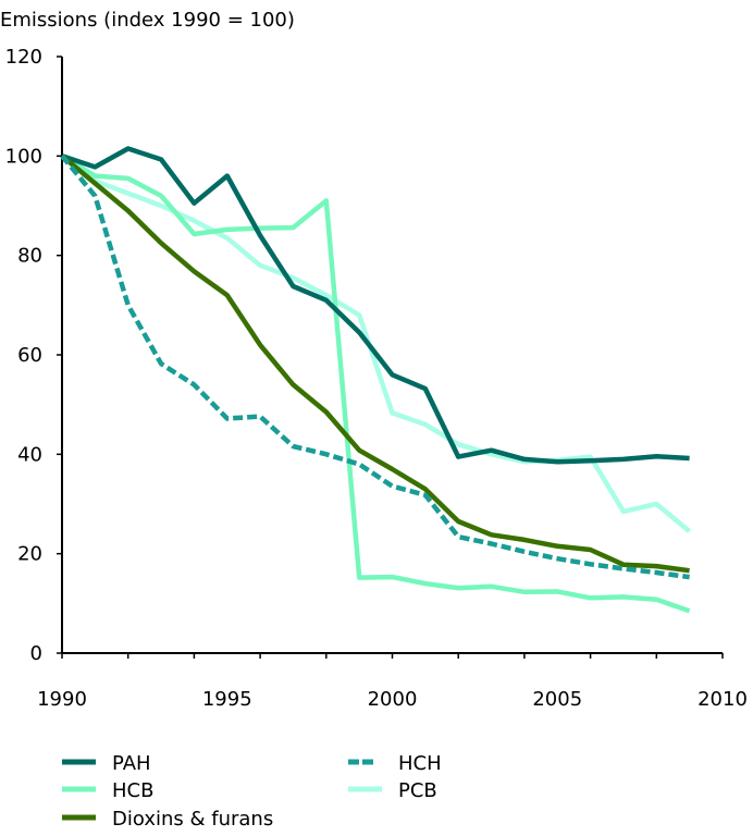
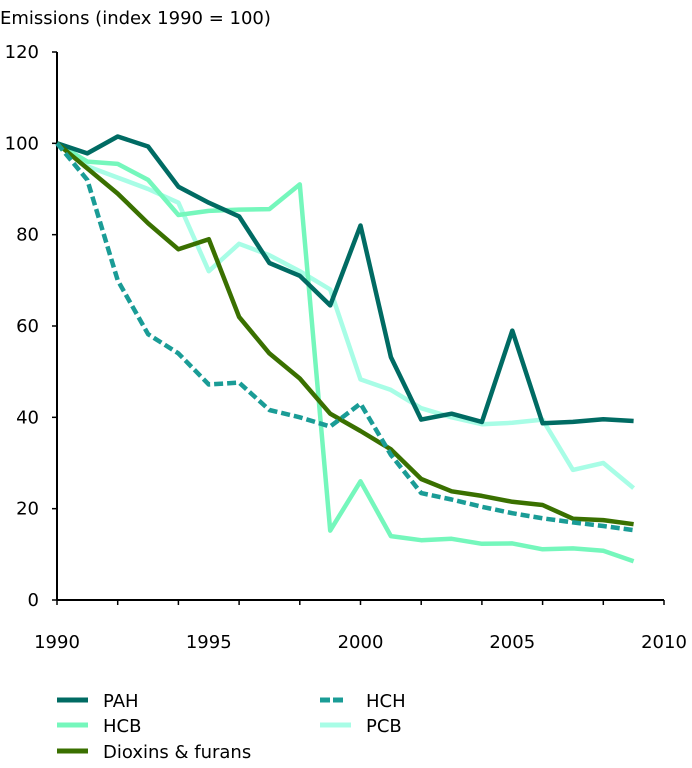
PAH/1995: 96 -> 87
Dioxins & furans/1995: 72 -> 79
PCB/1995: 84 -> 72
PAH/2000: 56 -> 82
HCB/2000: 15 -> 26
HCH/2000: 34 -> 43
PAH/2005: 38 -> 59
